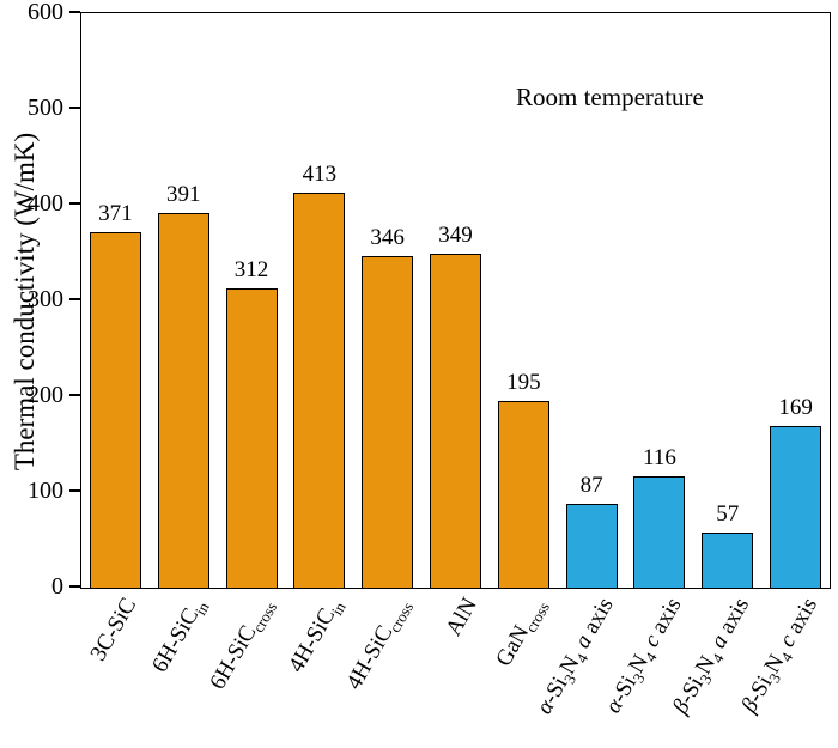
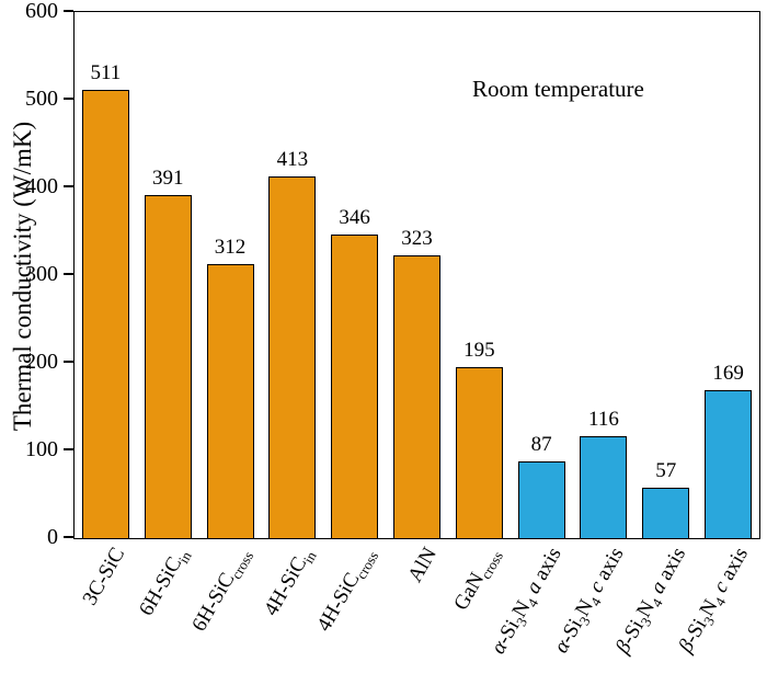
3C-SiC: 371 -> 511
AlN: 349 -> 323
